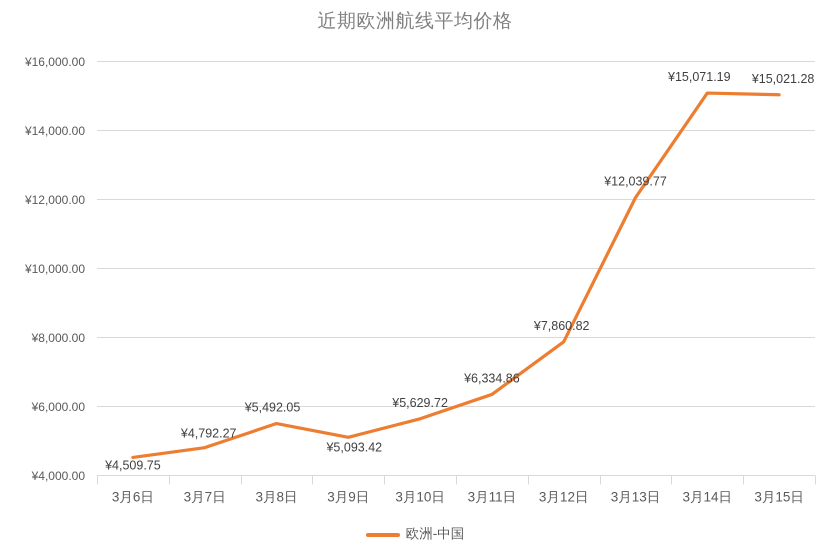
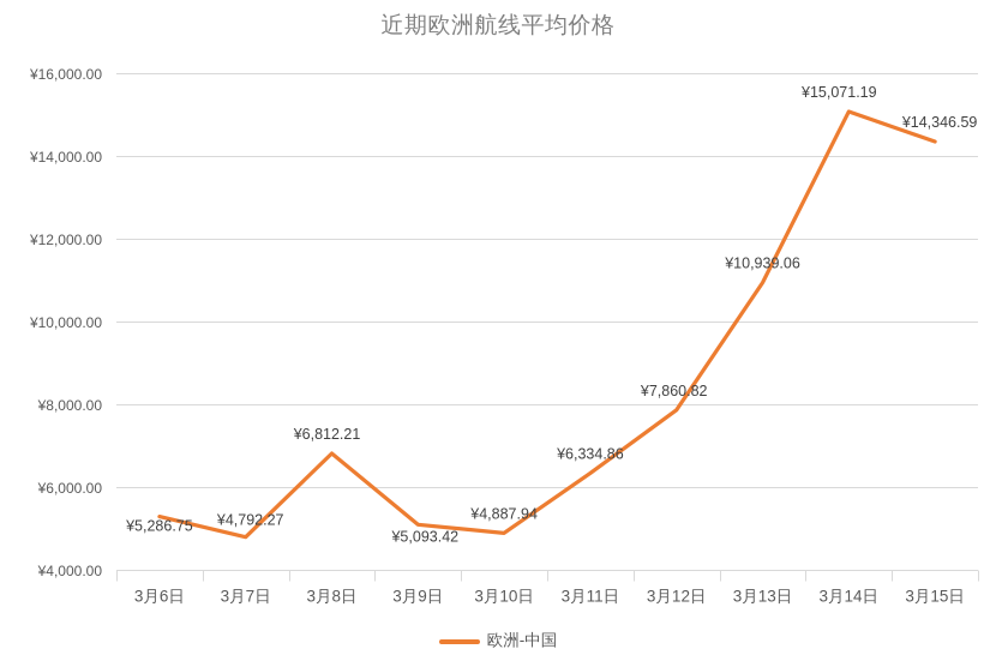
3月6日: ¥4,509.75 -> ¥5,286.75
3月8日: ¥5,492.05 -> ¥6,812.21
3月10日: ¥5,629.72 -> ¥4,887.94
3月13日: ¥12,039.77 -> ¥10,939.06
3月15日: ¥15,021.28 -> ¥14,346.59
